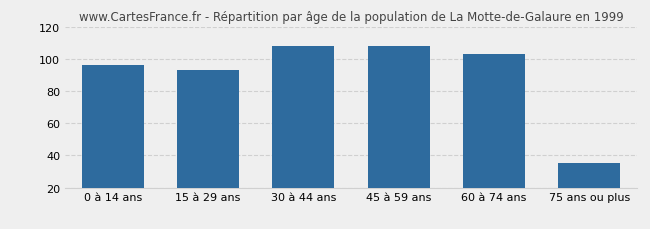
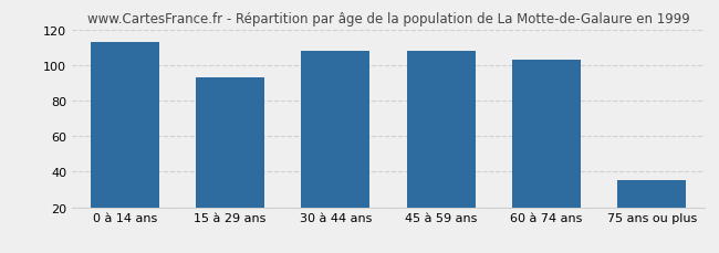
0 à 14 ans: 96 -> 113
